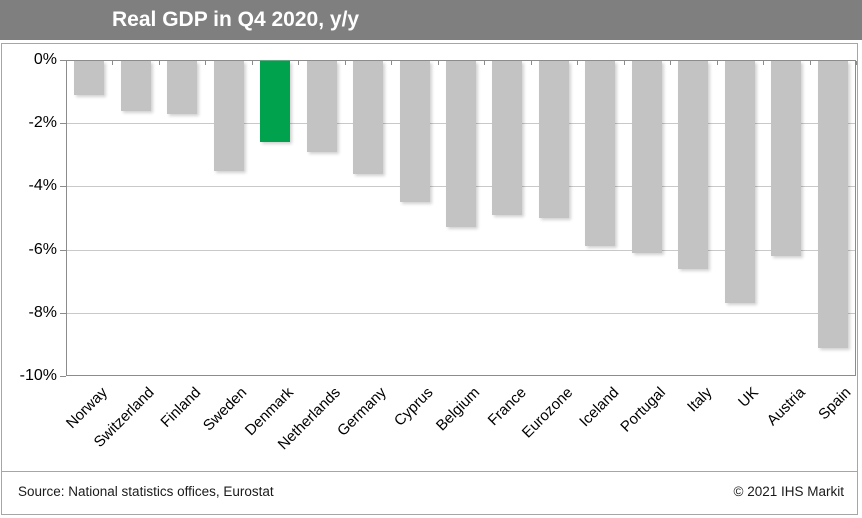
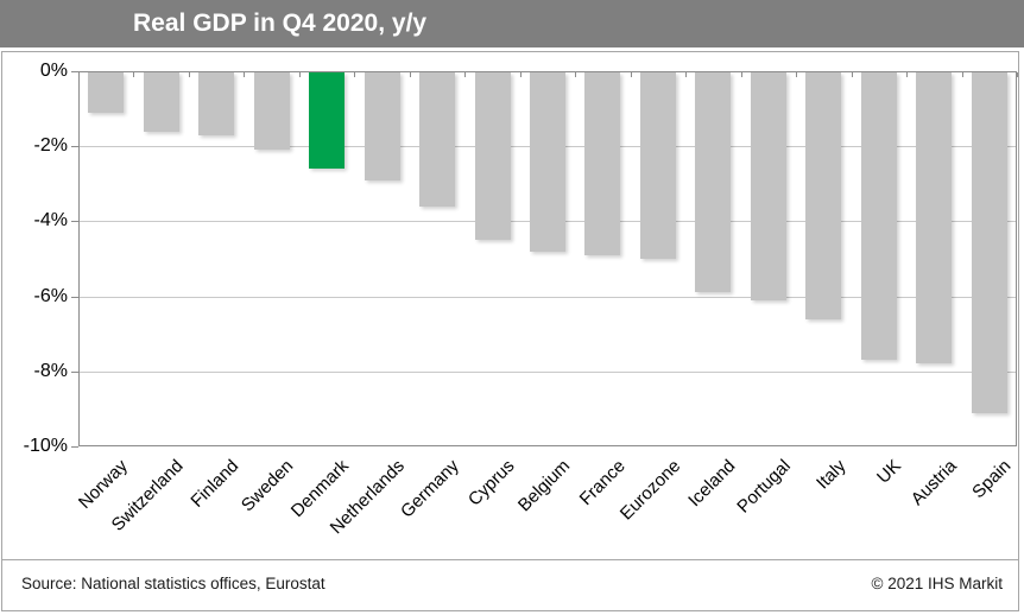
Sweden: -3.5% -> -2.1%
Belgium: -5.3% -> -4.8%
Austria: -6.2% -> -7.8%
